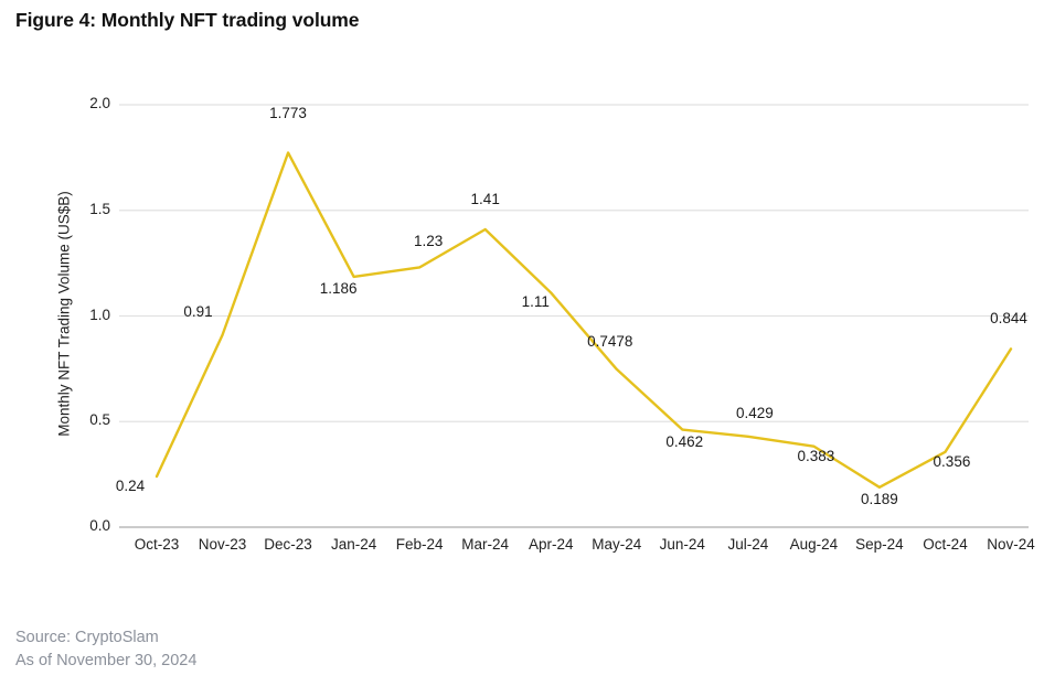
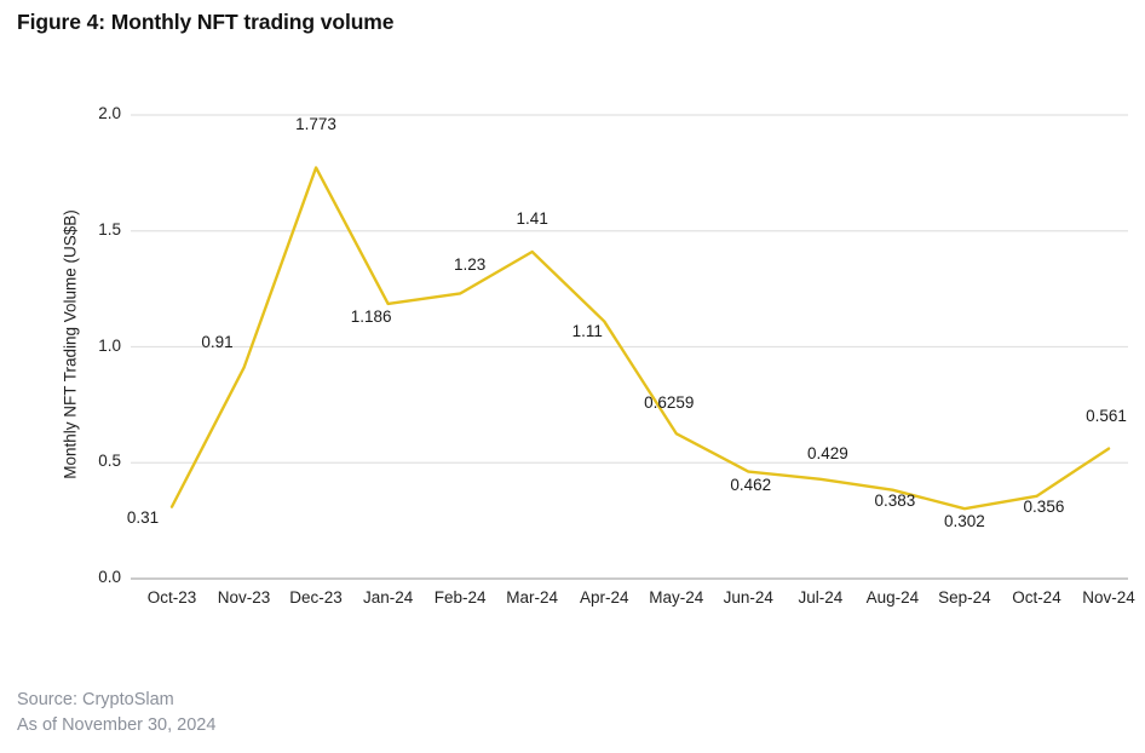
Oct-23: 0.24 -> 0.31
May-24: 0.7478 -> 0.6259
Sep-24: 0.189 -> 0.302
Nov-24: 0.844 -> 0.561
